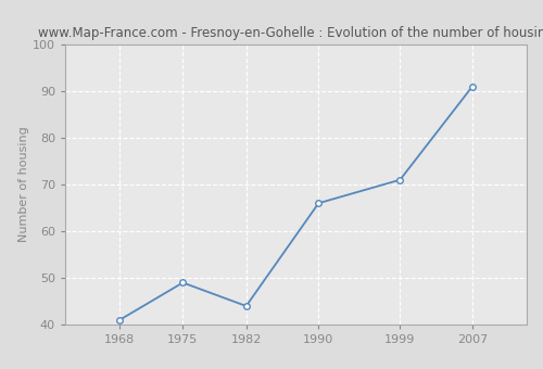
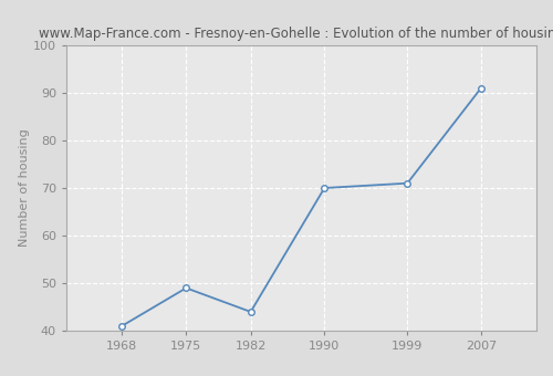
1990: 66 -> 70
